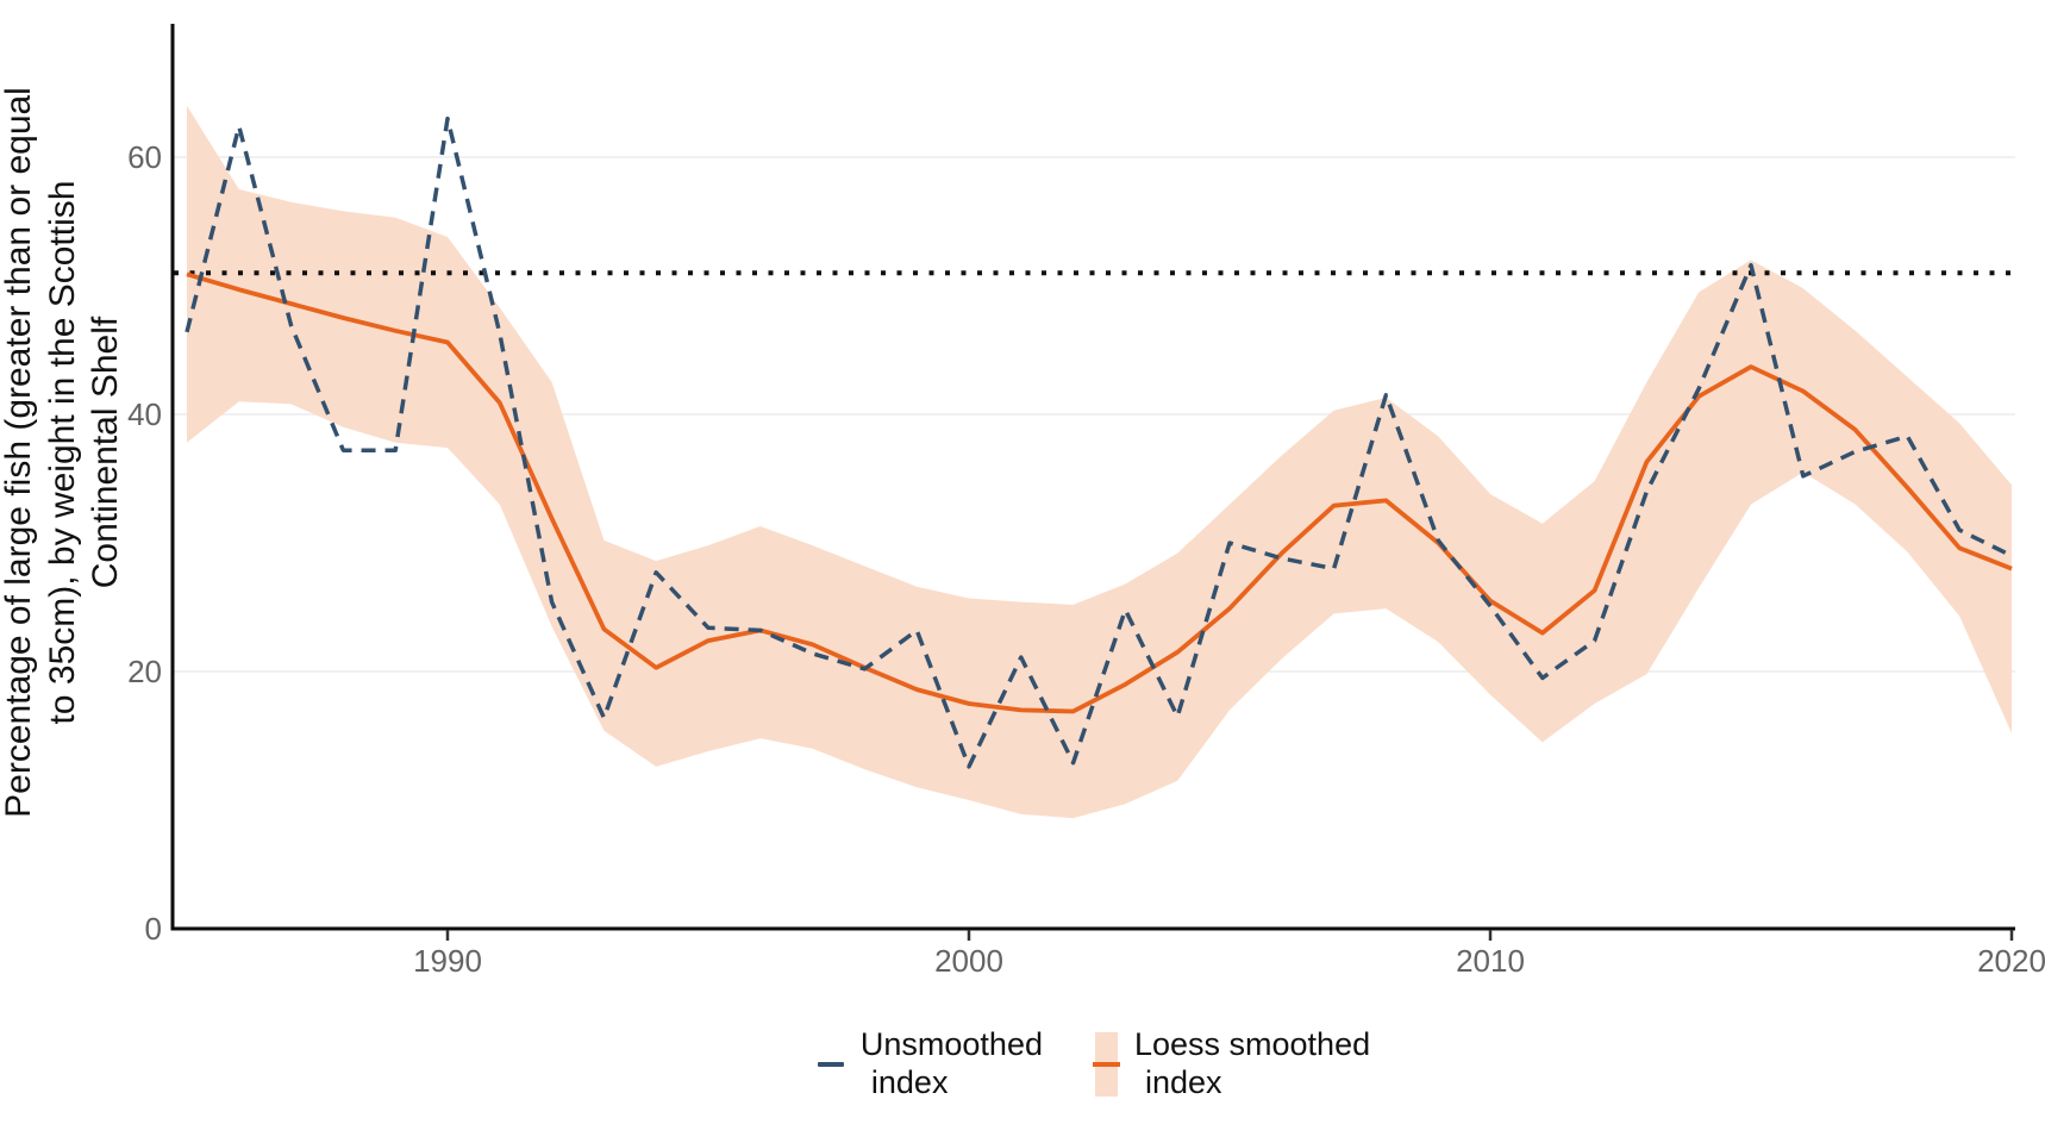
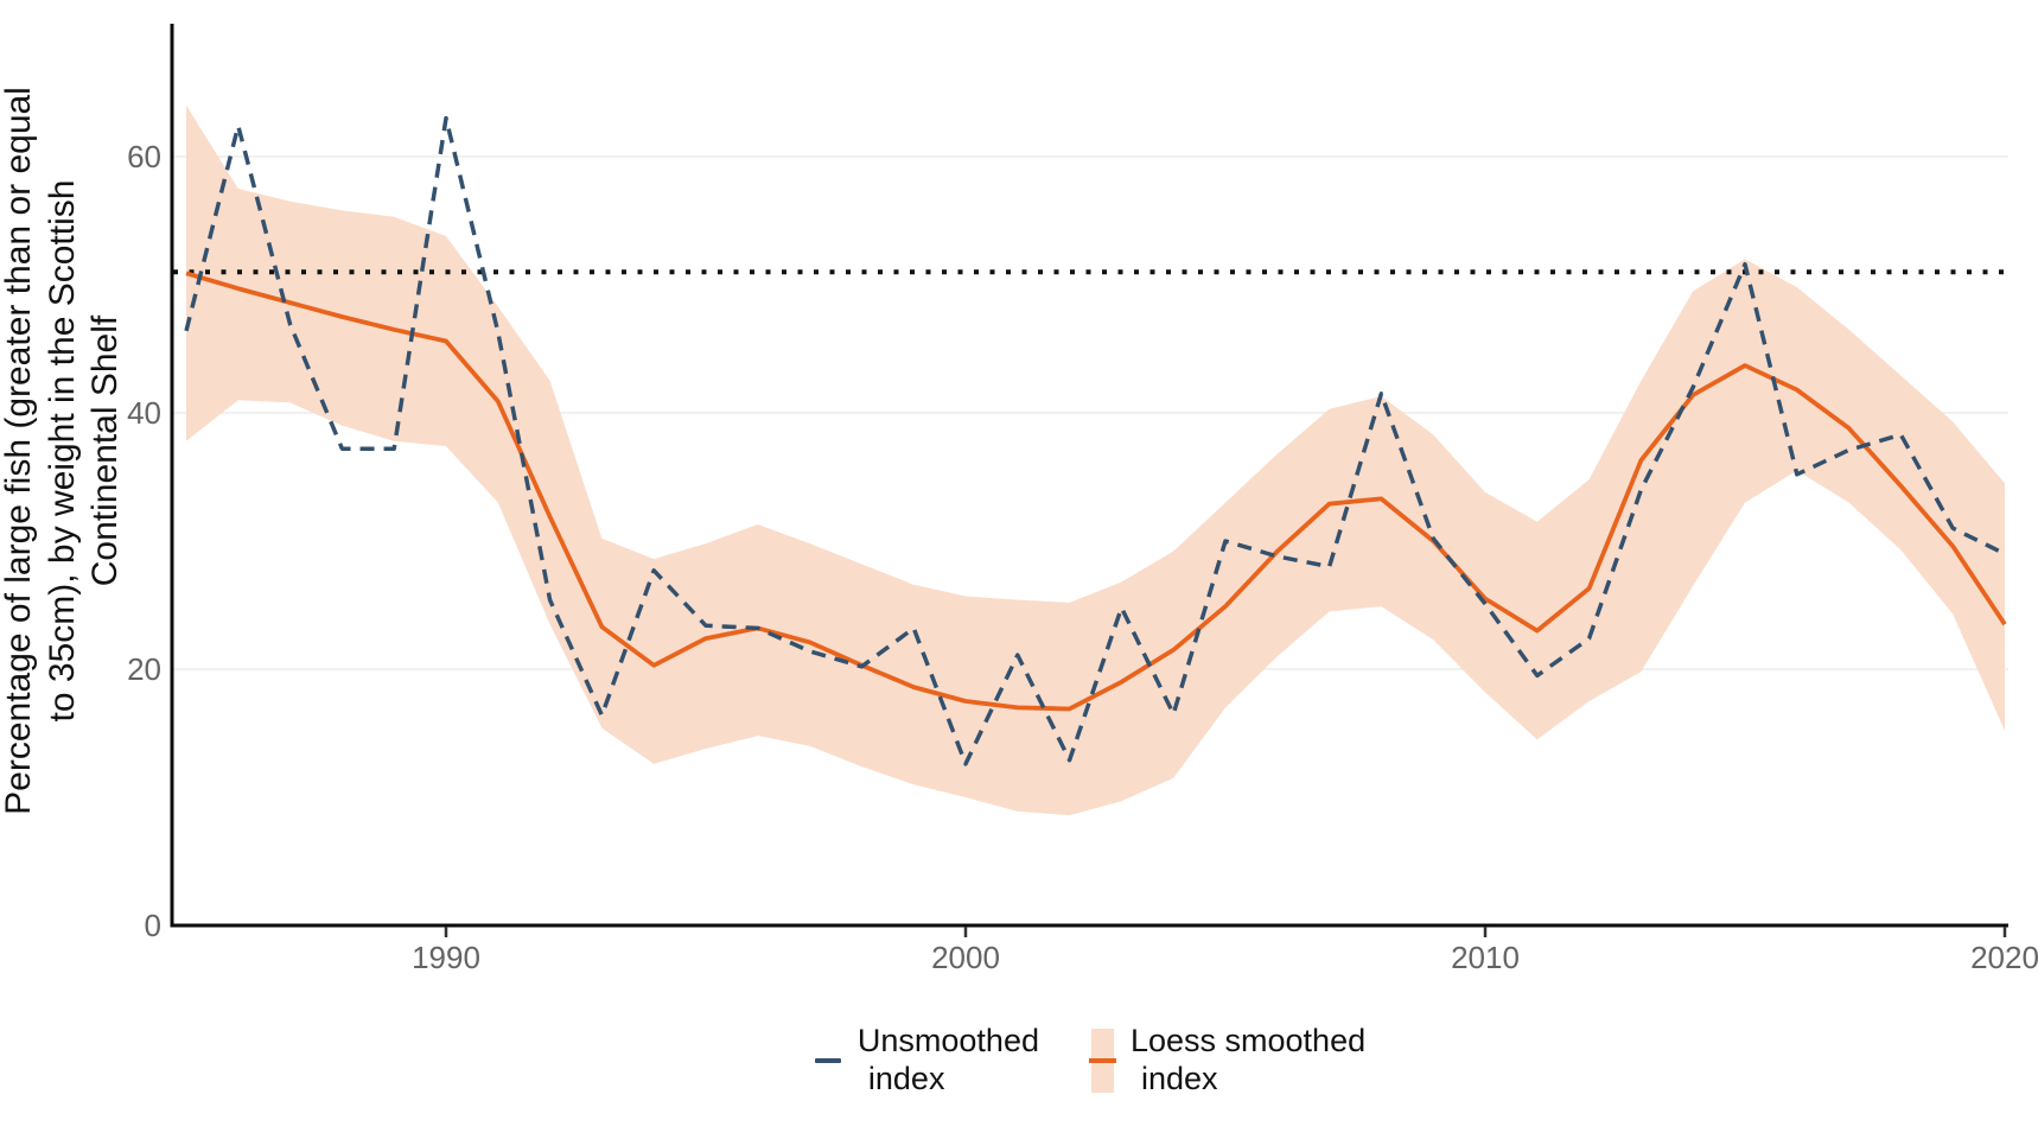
Loess smoothed index/2020: 28.0 -> 23.5
